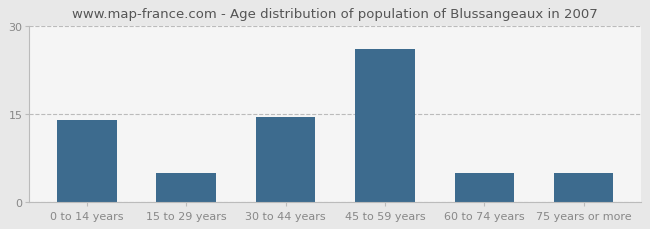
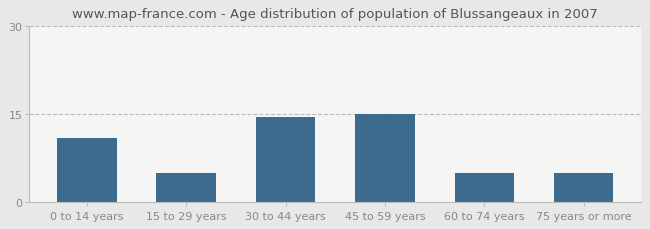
0 to 14 years: 14.0 -> 11.0
45 to 59 years: 26.0 -> 15.0
